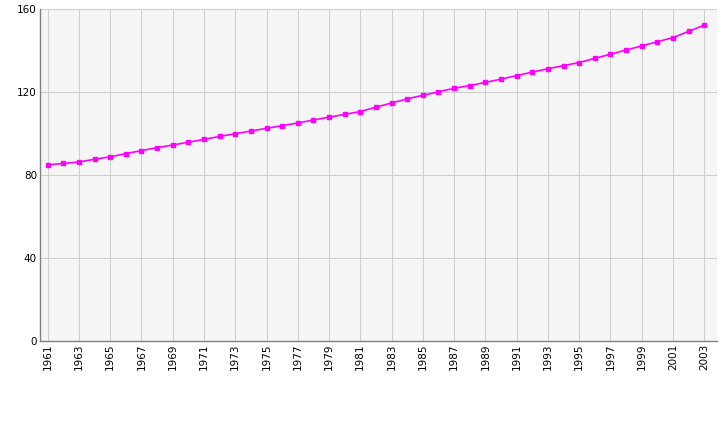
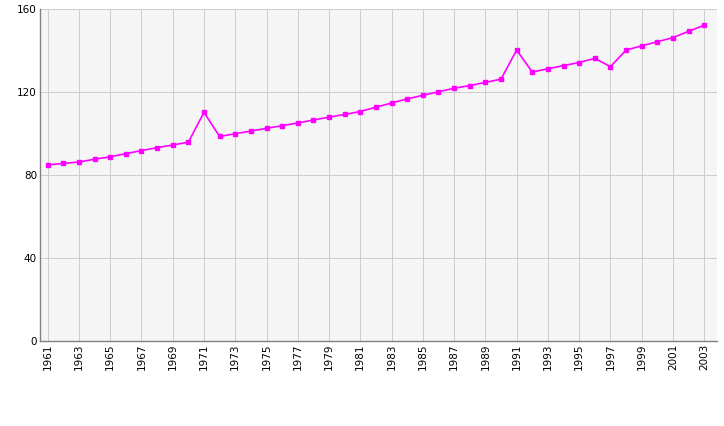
1971: 97.0 -> 110.0
1991: 127.7 -> 140.0
1997: 138.0 -> 132.0
